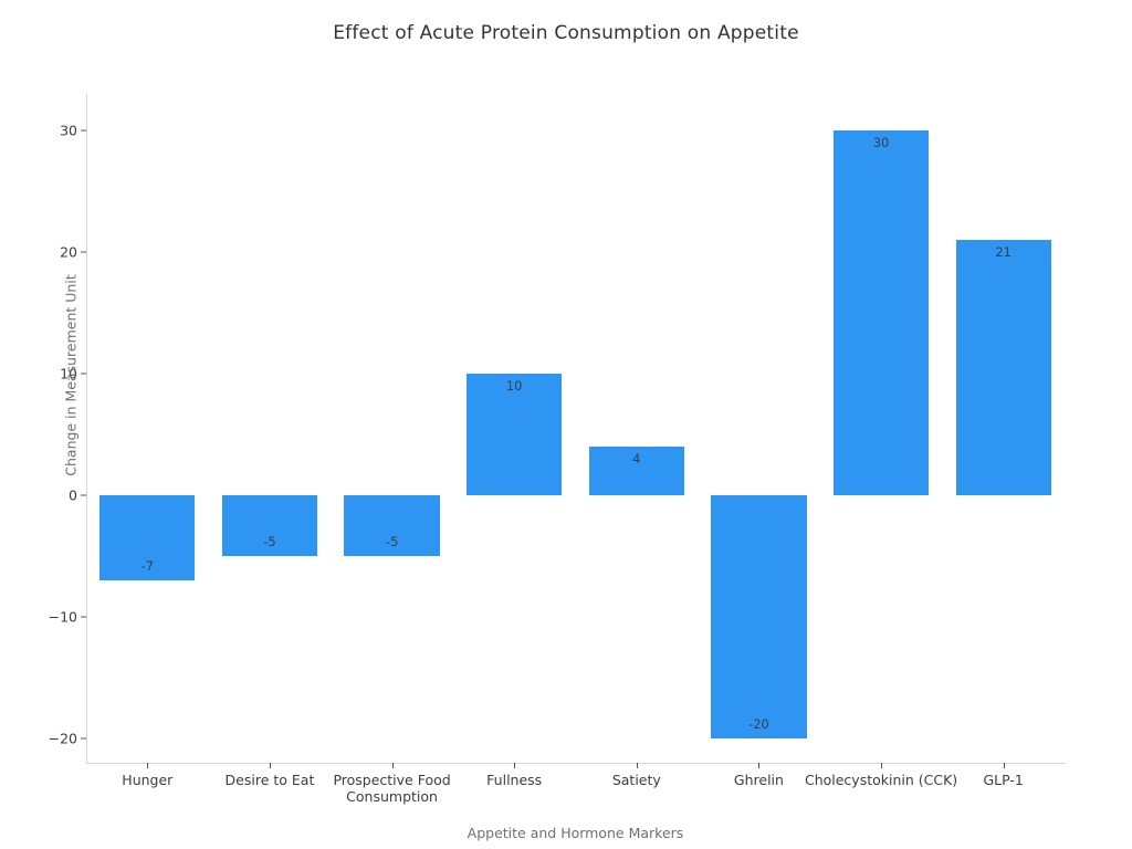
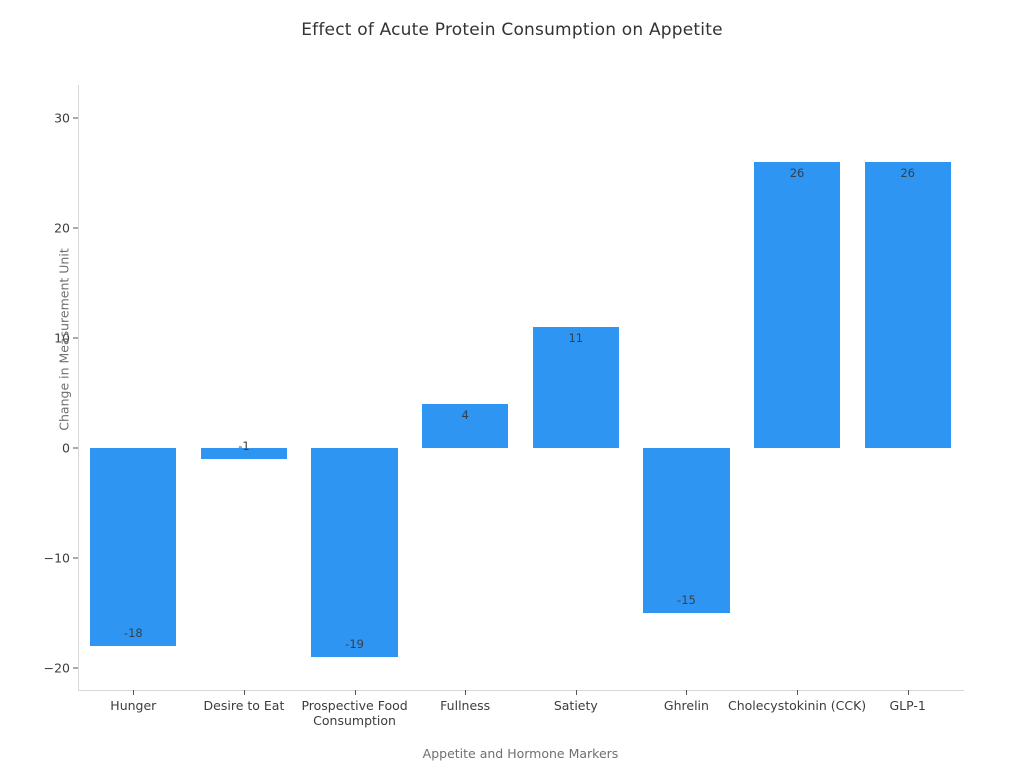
Hunger: -7 -> -18
Desire to Eat: -5 -> -1
Prospective Food Consumption: -5 -> -19
Fullness: 10 -> 4
Satiety: 4 -> 11
Ghrelin: -20 -> -15
Cholecystokinin (CCK): 30 -> 26
GLP-1: 21 -> 26
